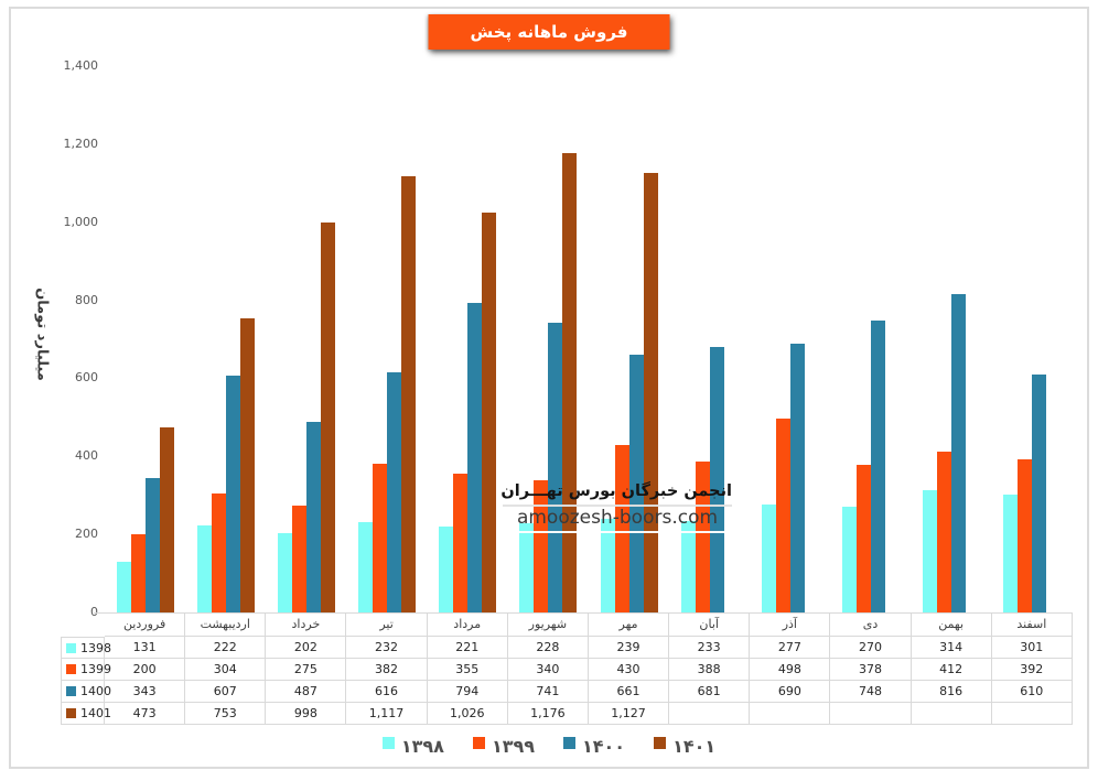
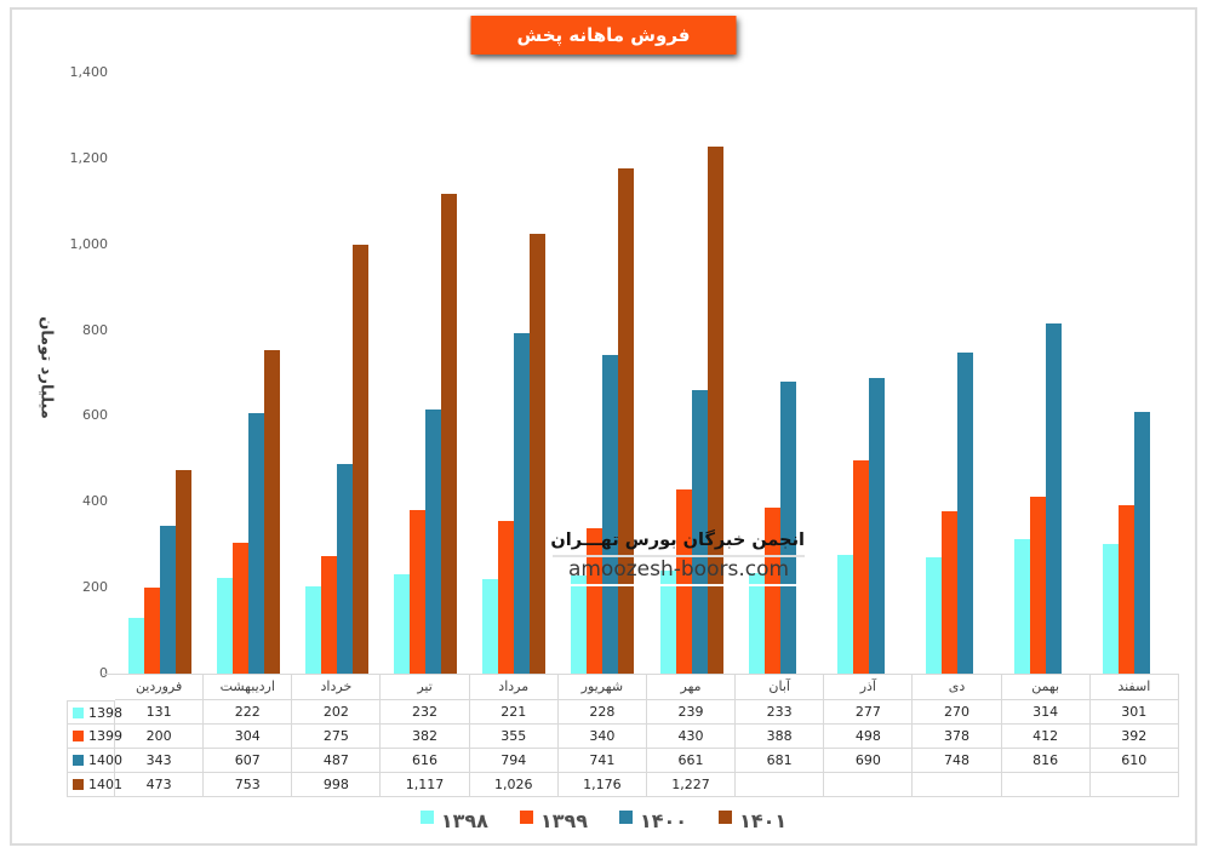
1401/مهر: 1,127 -> 1,227
